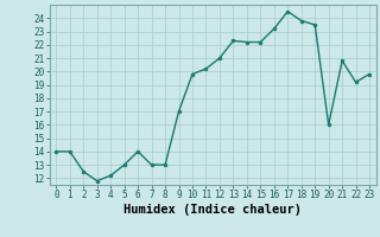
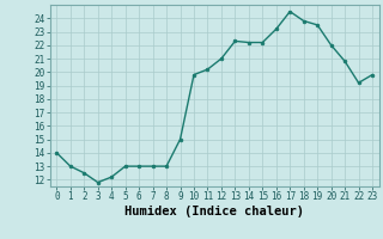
1: 14.0 -> 13.0
6: 14.0 -> 13.0
9: 17.0 -> 15.0
20: 16.0 -> 22.0
